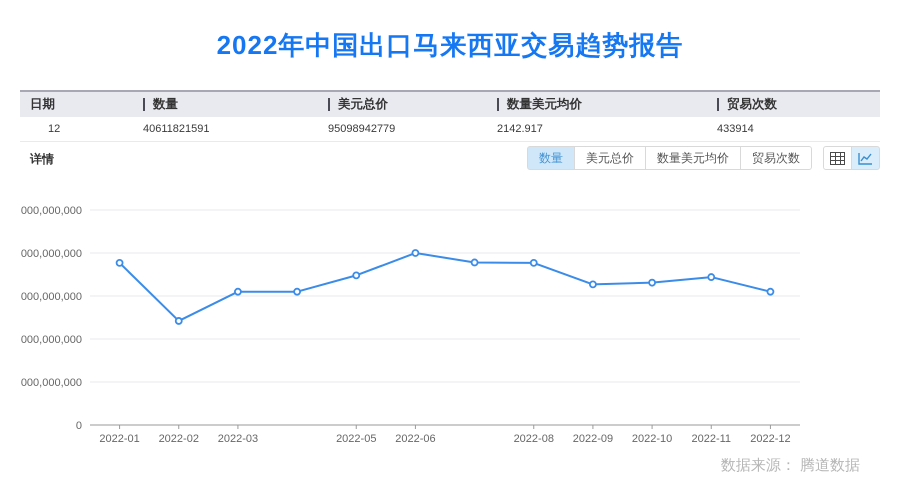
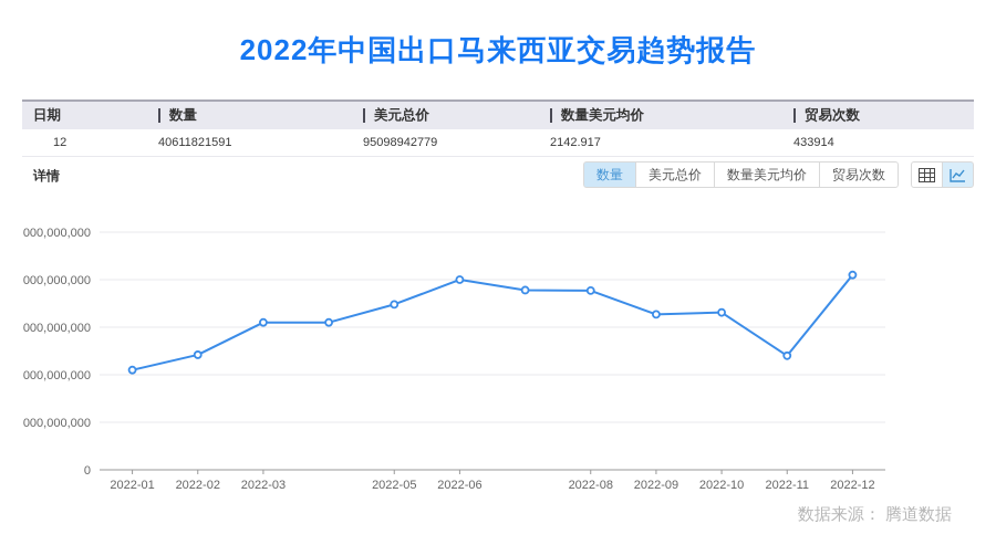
2022-01: 3800000000 -> 2100000000
2022-11: 3400000000 -> 2400000000
2022-12: 3100000000 -> 4100000000
